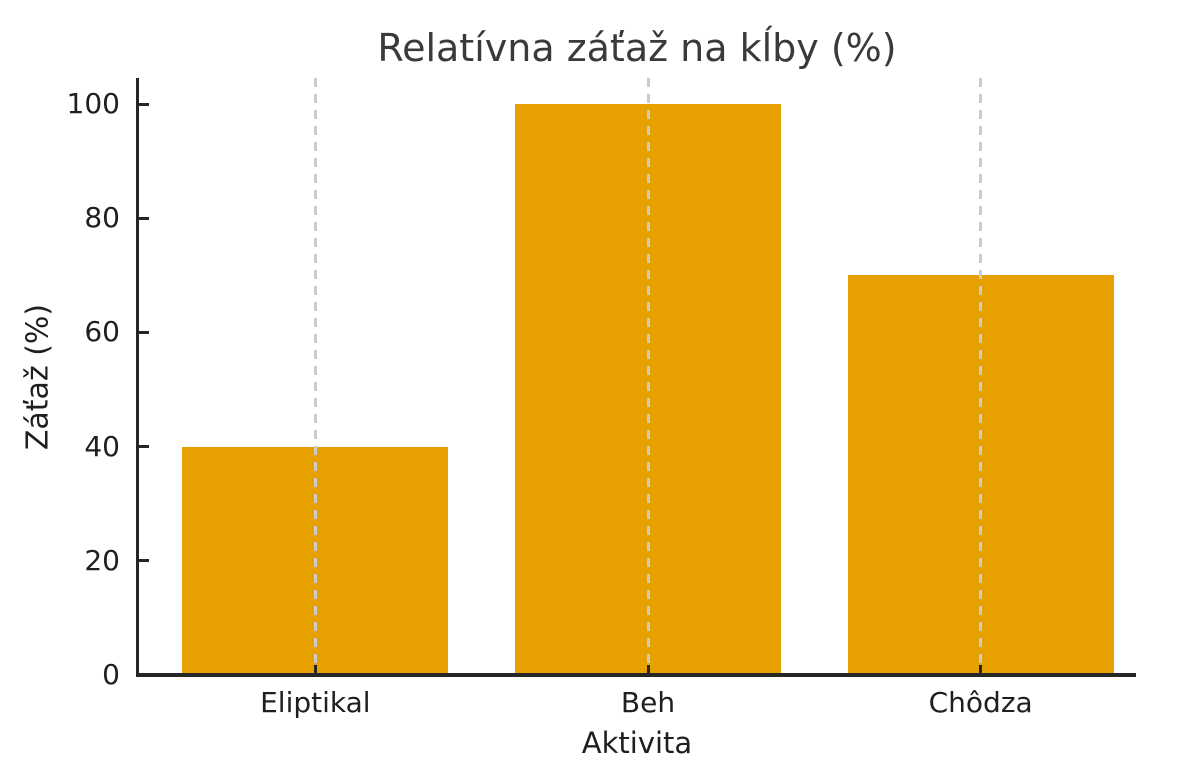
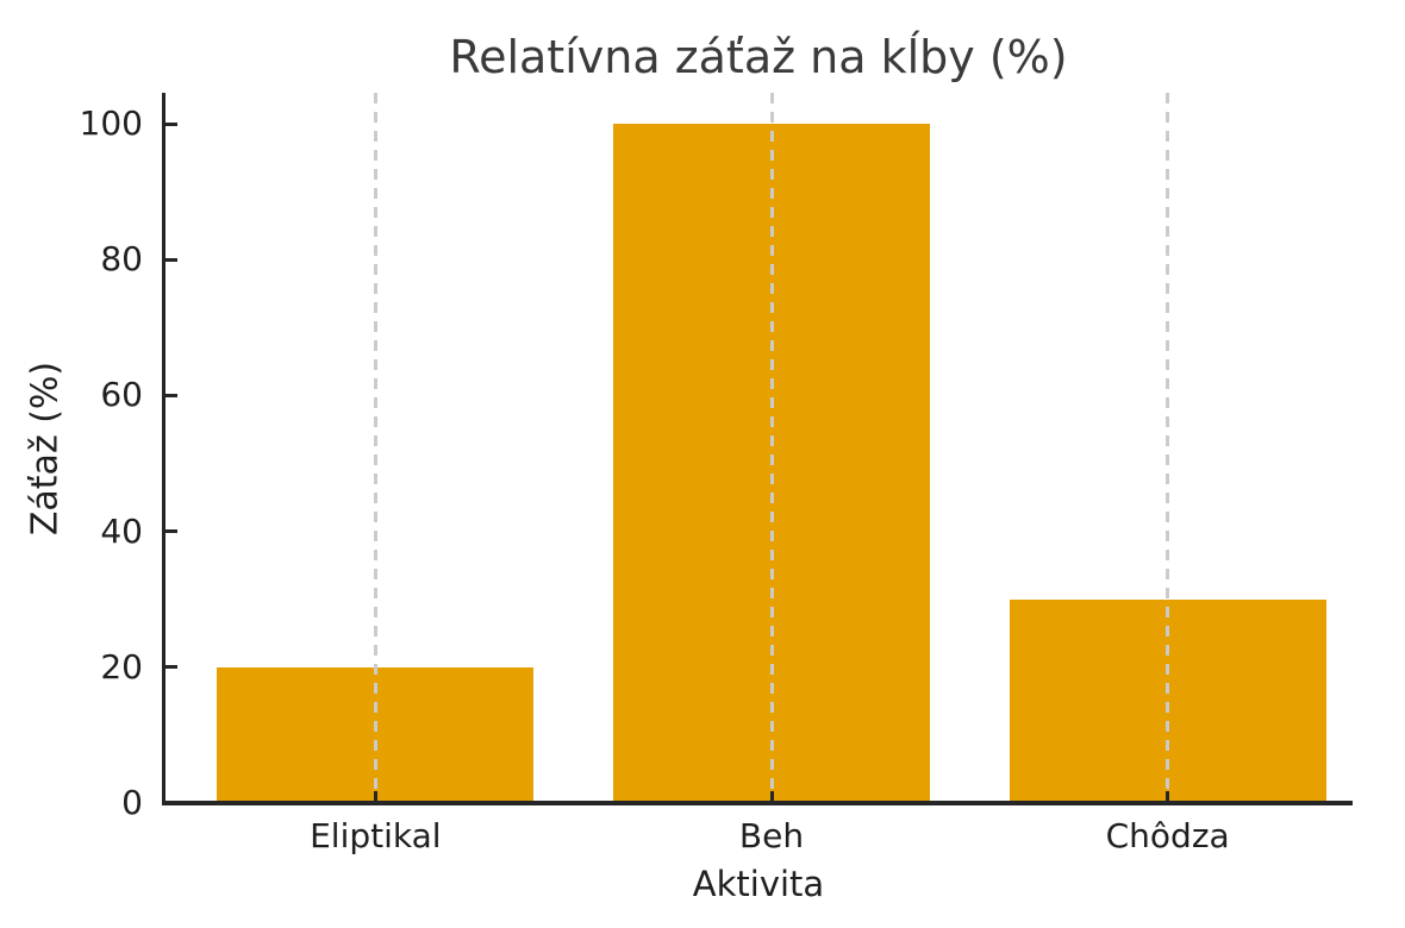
Eliptikal: 40 -> 20
Chôdza: 70 -> 30
